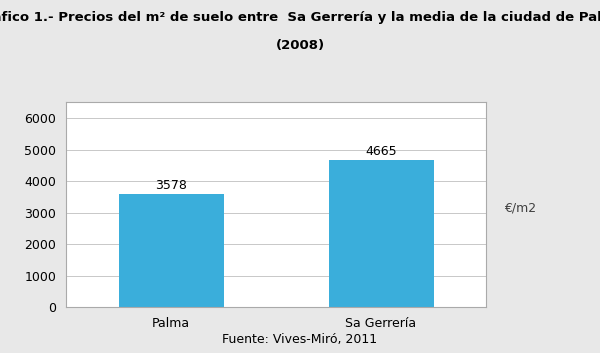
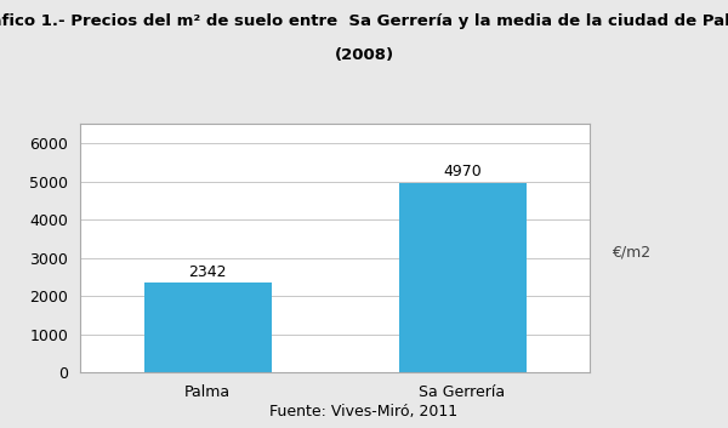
Palma: 3578 -> 2342
Sa Gerrería: 4665 -> 4970
